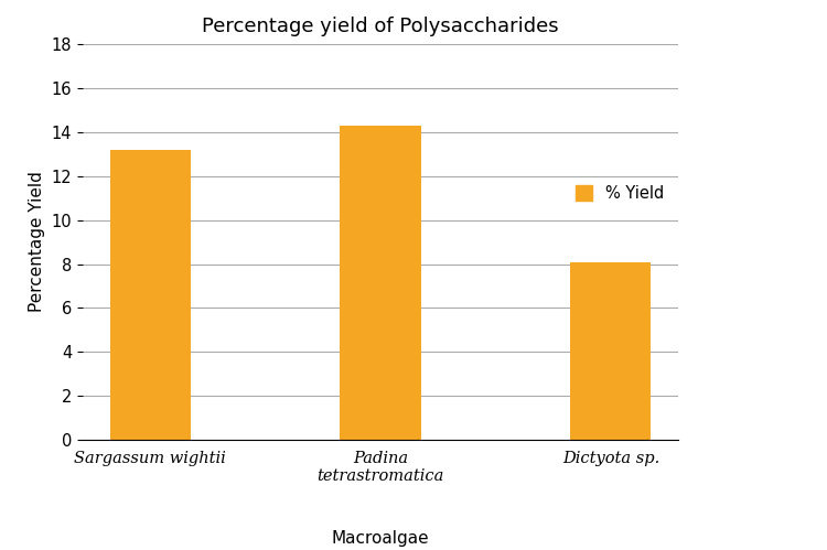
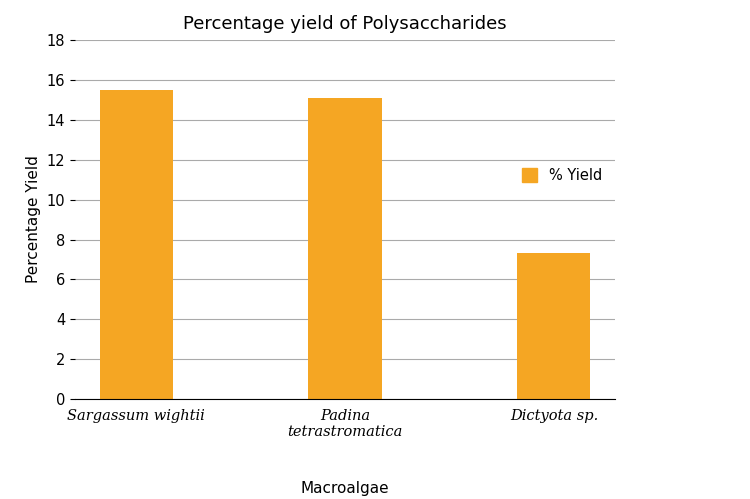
Sargassum wightii: 13.2 -> 15.5
Padina tetrastromatica: 14.3 -> 15.1
Dictyota sp.: 8.1 -> 7.3
